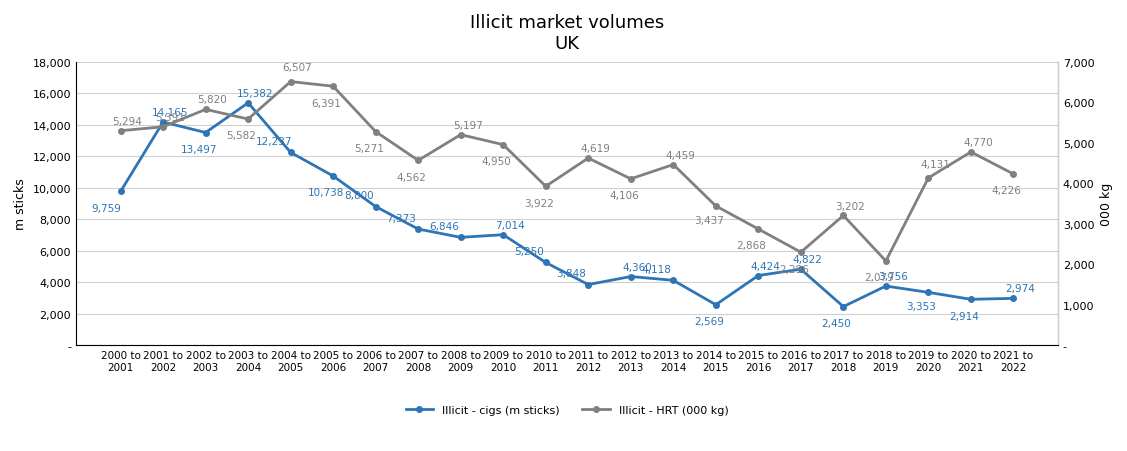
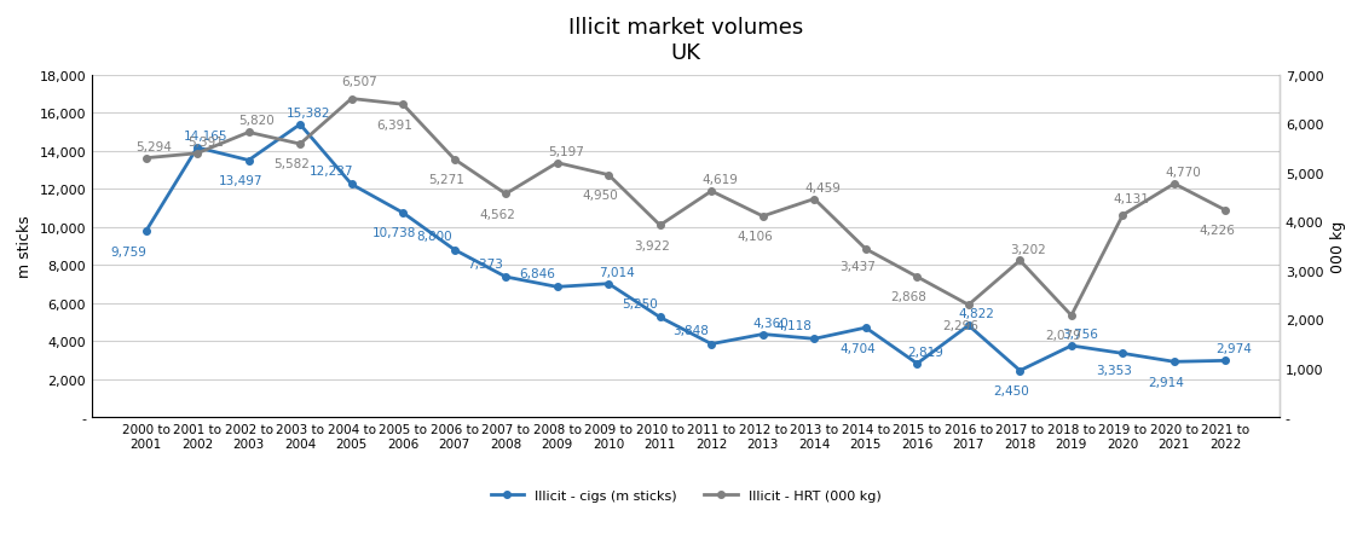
Illicit - cigs (m sticks)/2014 to 2015: 2,569 -> 4,704
Illicit - cigs (m sticks)/2015 to 2016: 4,424 -> 2,819
